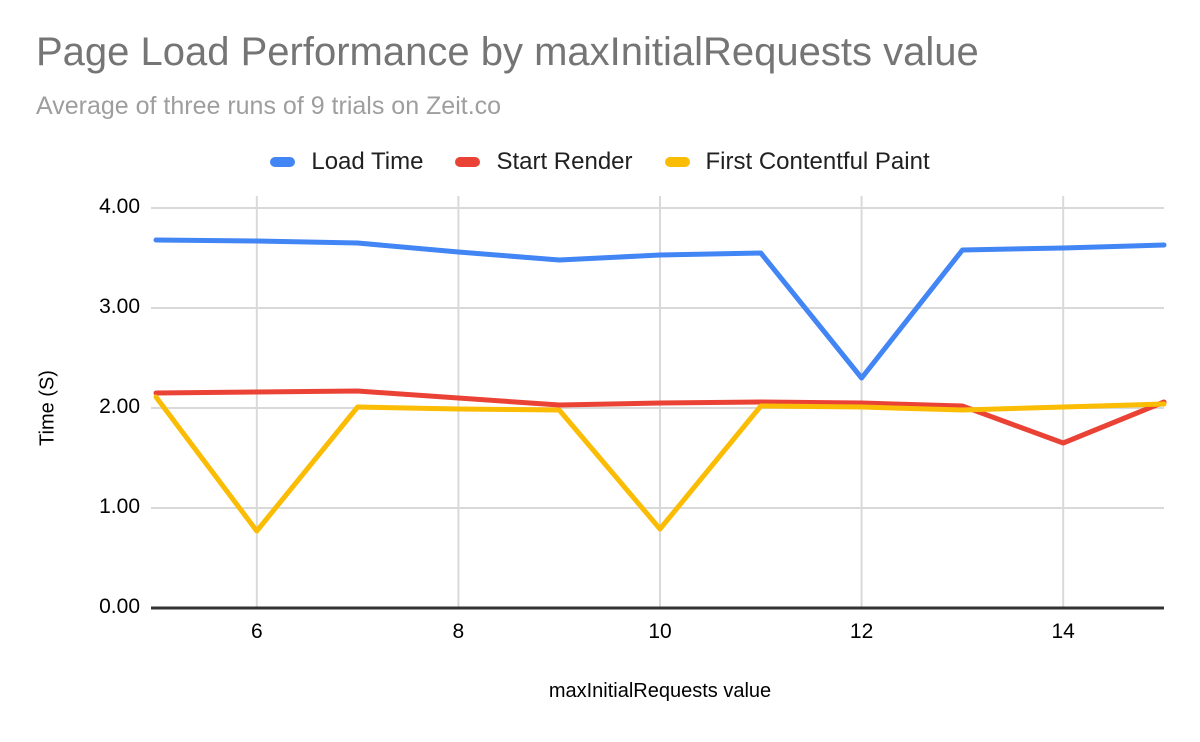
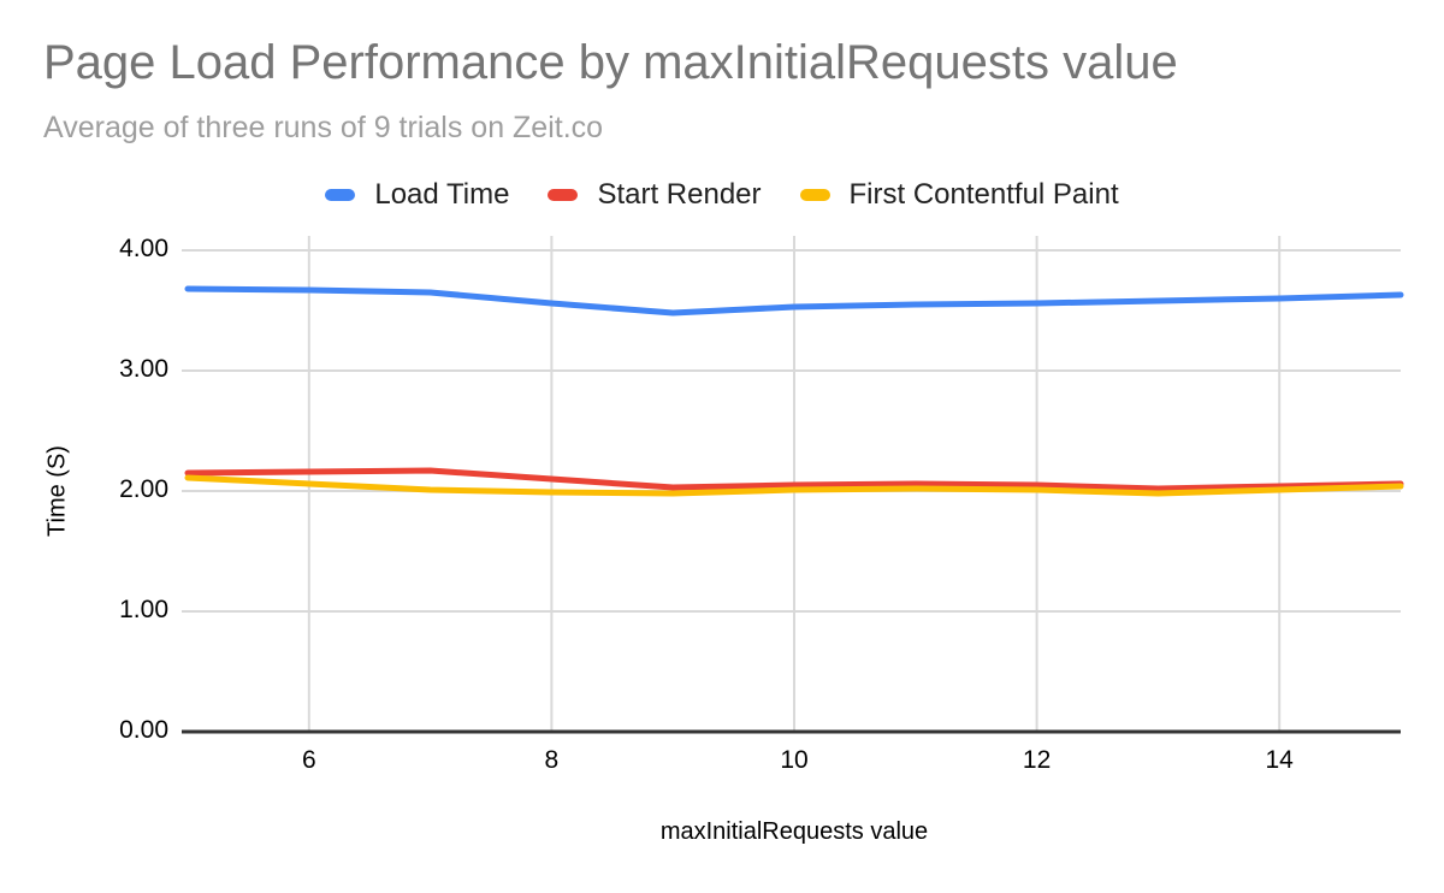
First Contentful Paint/6: 0.77 -> 2.06
First Contentful Paint/10: 0.79 -> 2.01
Load Time/12: 2.30 -> 3.56
Start Render/14: 1.65 -> 2.04
